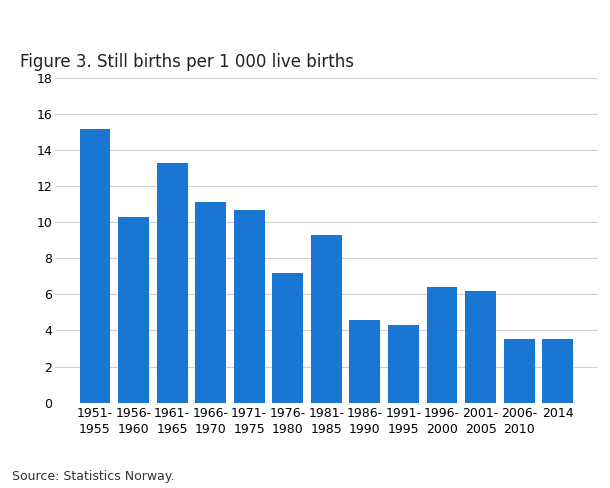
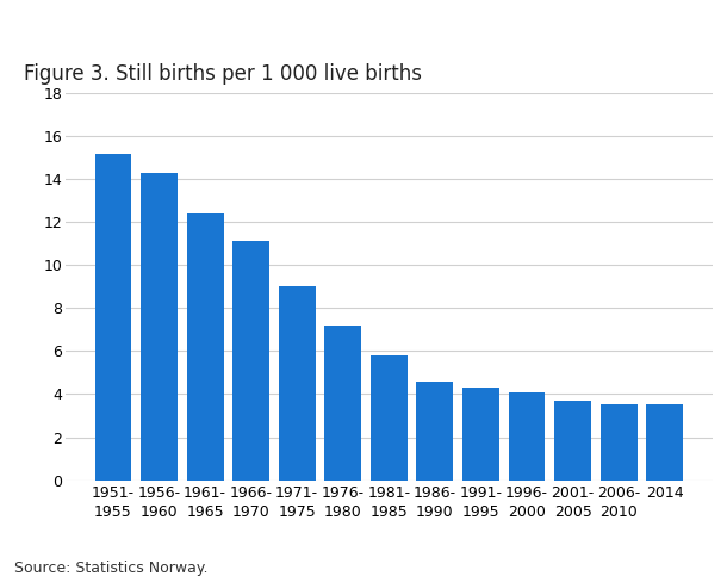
1956- 1960: 10.3 -> 14.3
1961- 1965: 13.3 -> 12.4
1971- 1975: 10.7 -> 9.0
1981- 1985: 9.3 -> 5.8
1996- 2000: 6.4 -> 4.1
2001- 2005: 6.2 -> 3.7
